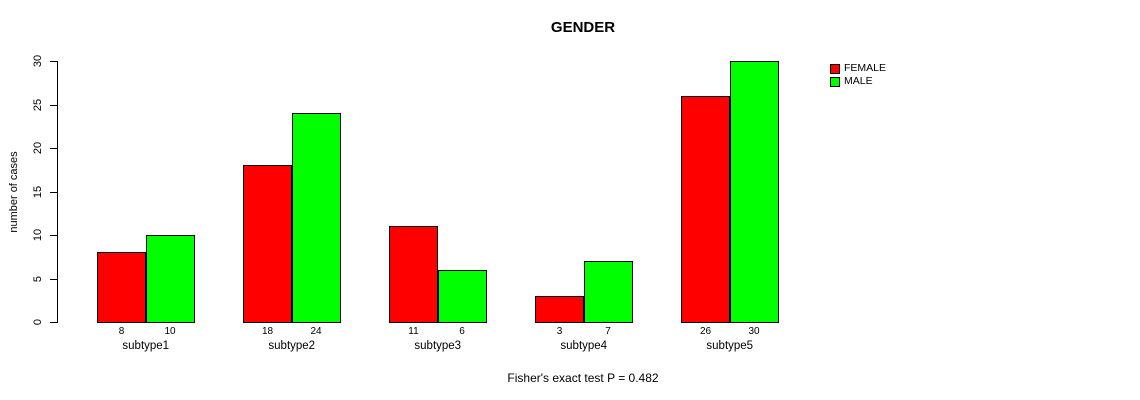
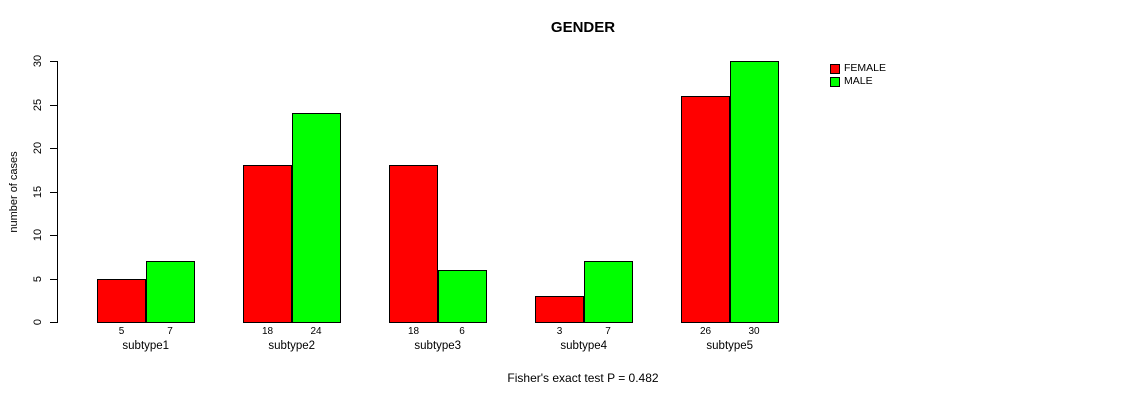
FEMALE/subtype1: 8 -> 5
MALE/subtype1: 10 -> 7
FEMALE/subtype3: 11 -> 18
